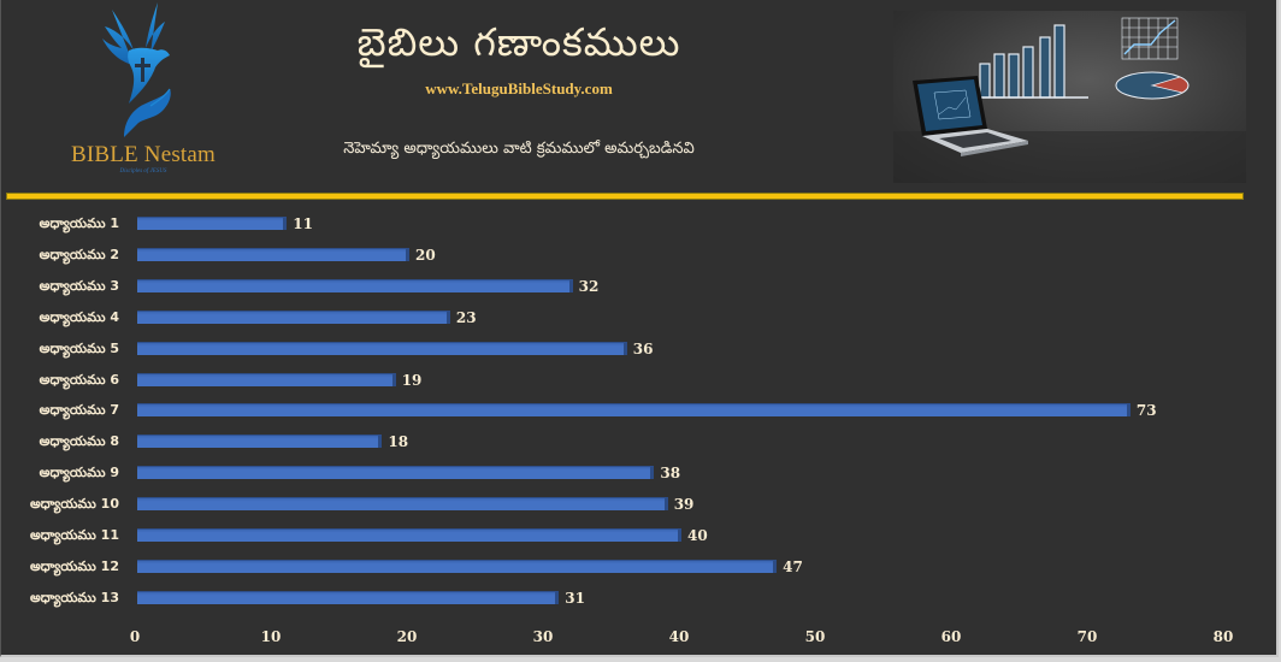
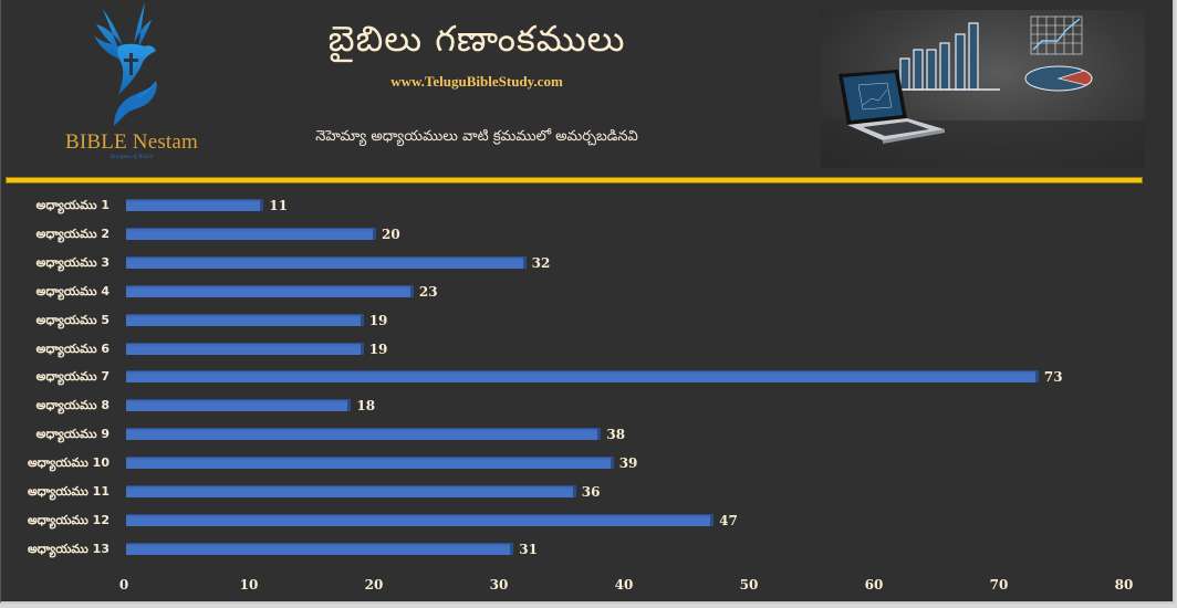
అధ్యాయము 5: 36 -> 19
అధ్యాయము 11: 40 -> 36
